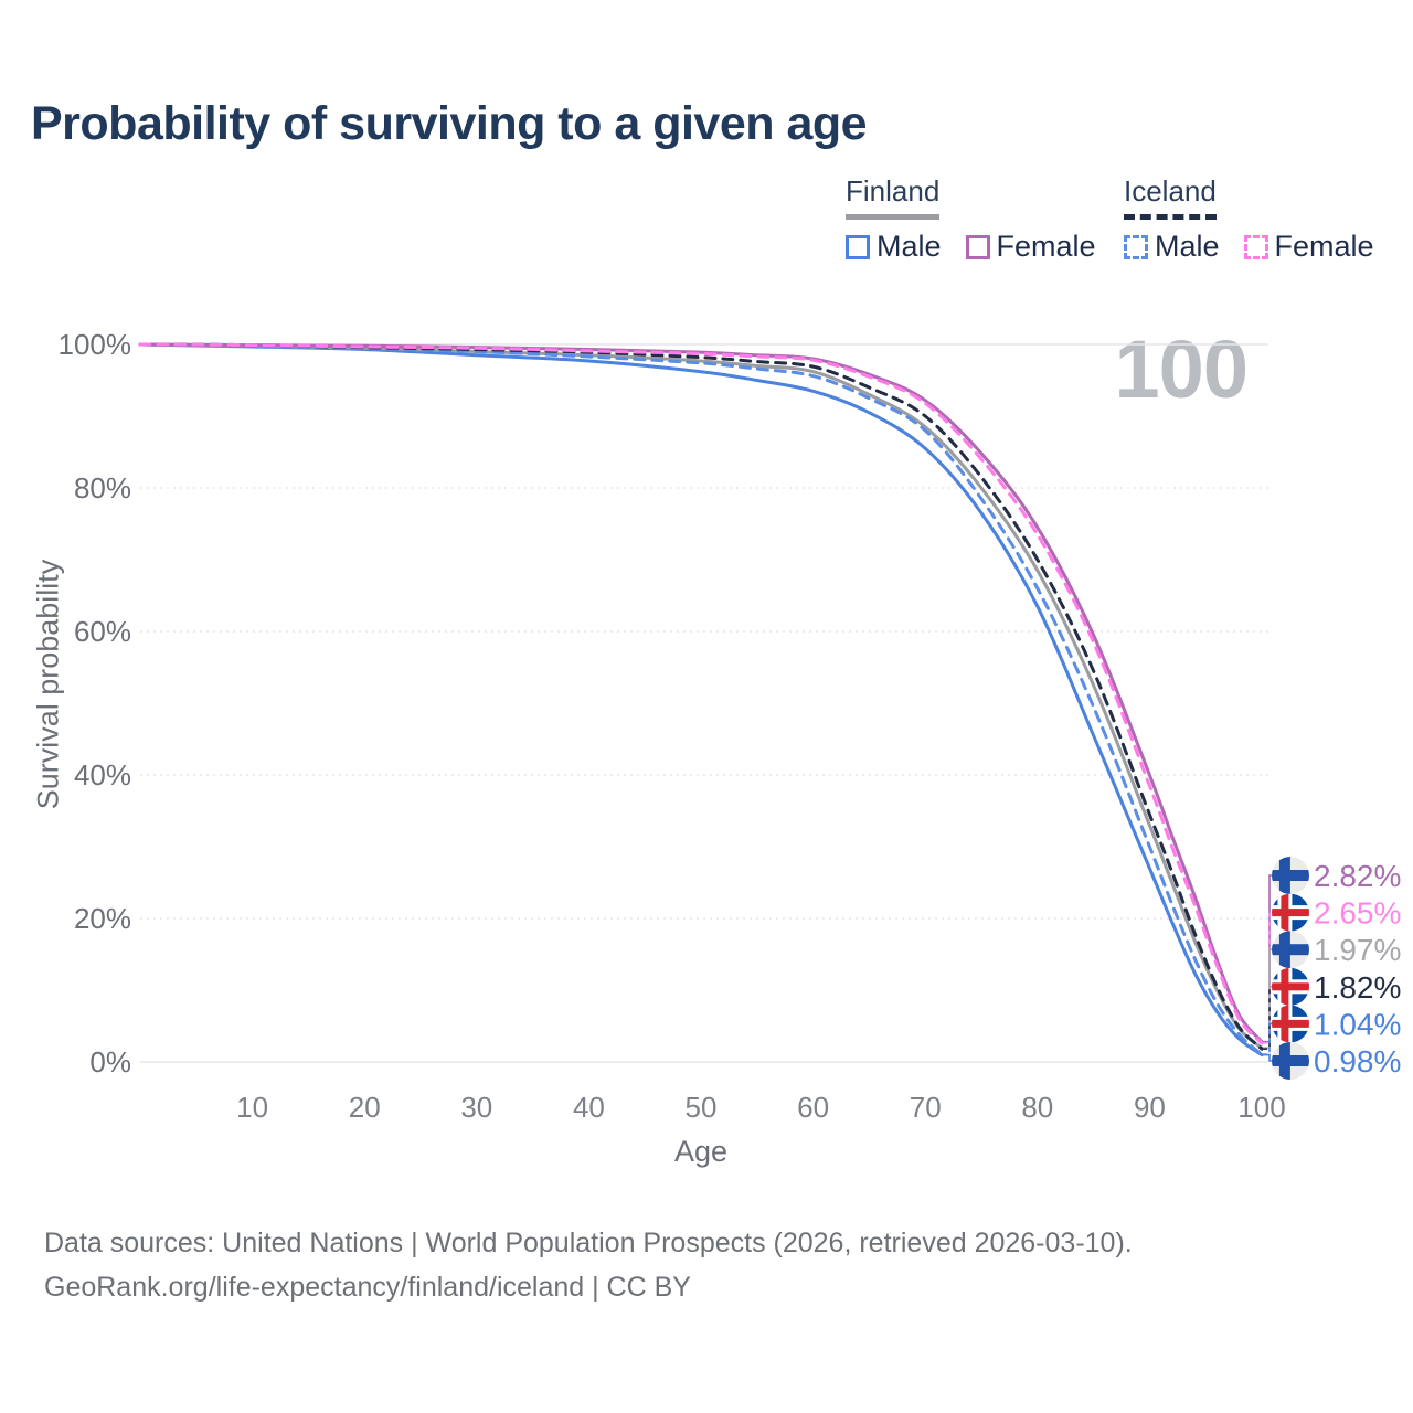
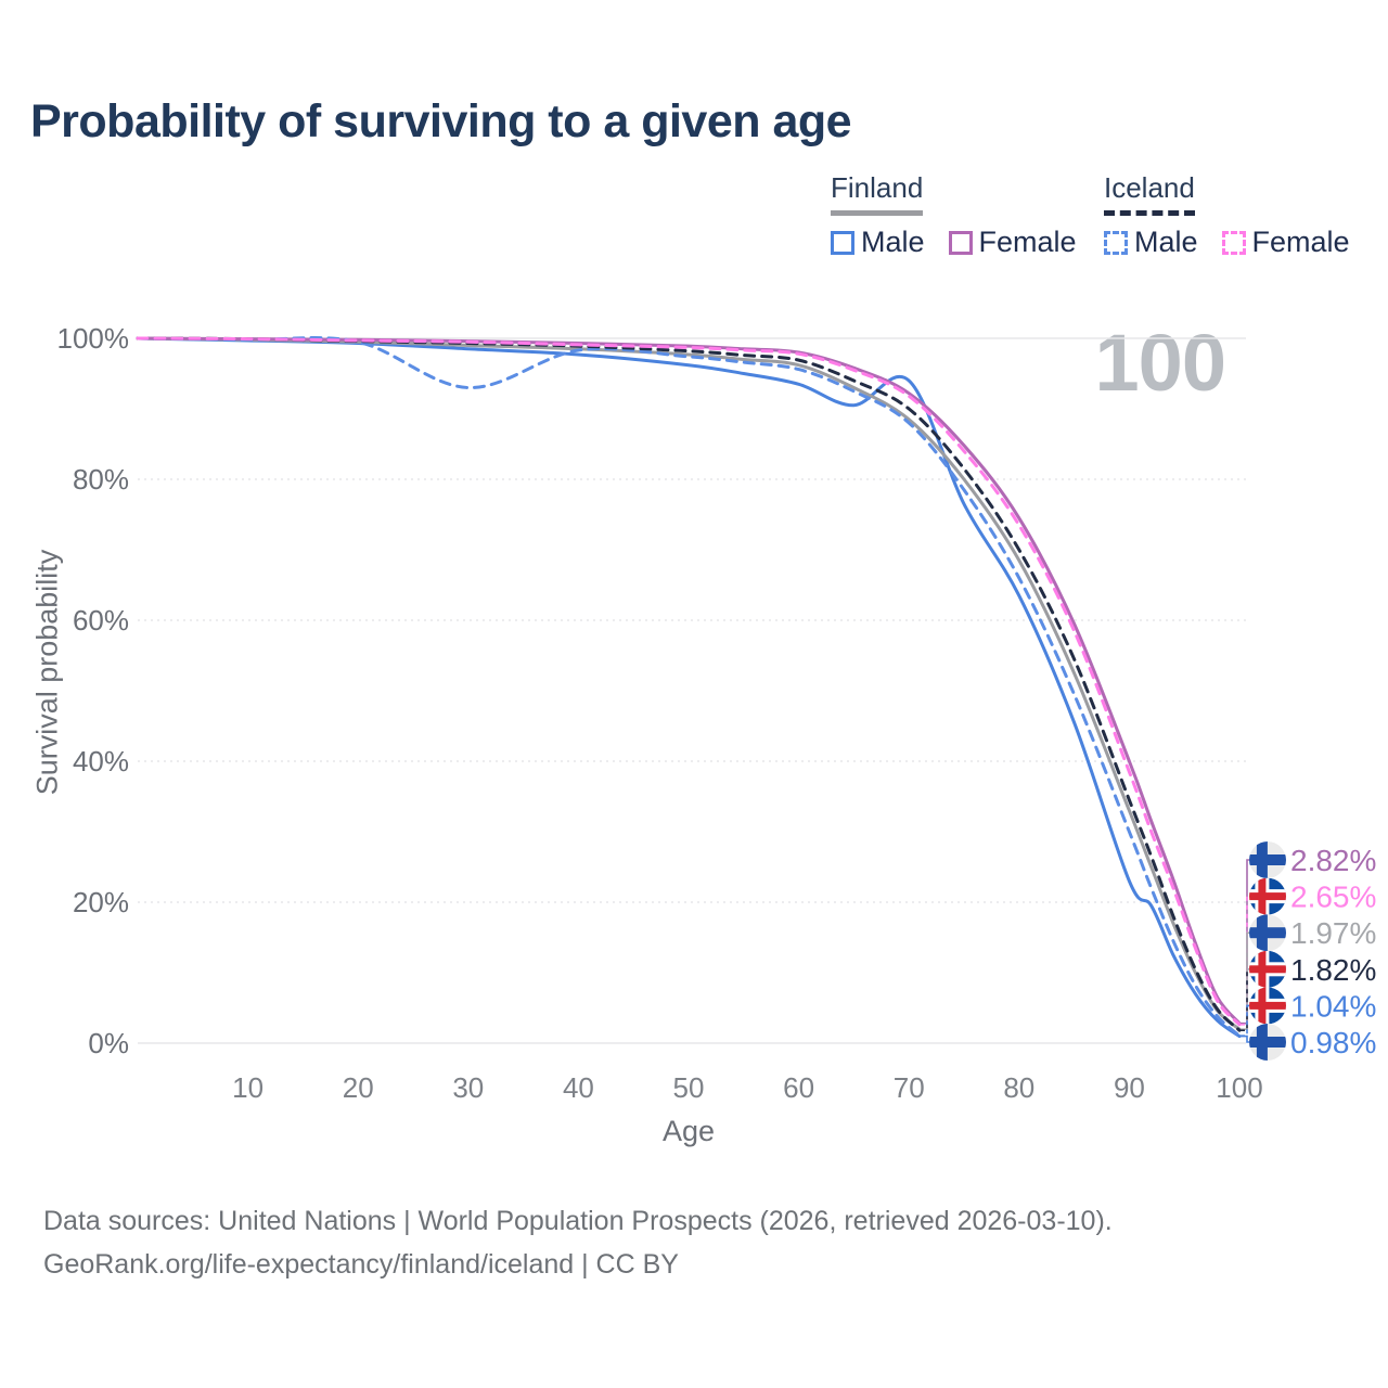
Iceland Male/30: 99% -> 93%
Finland Male/70: 86% -> 94%
Finland Male/90: 27% -> 23%
